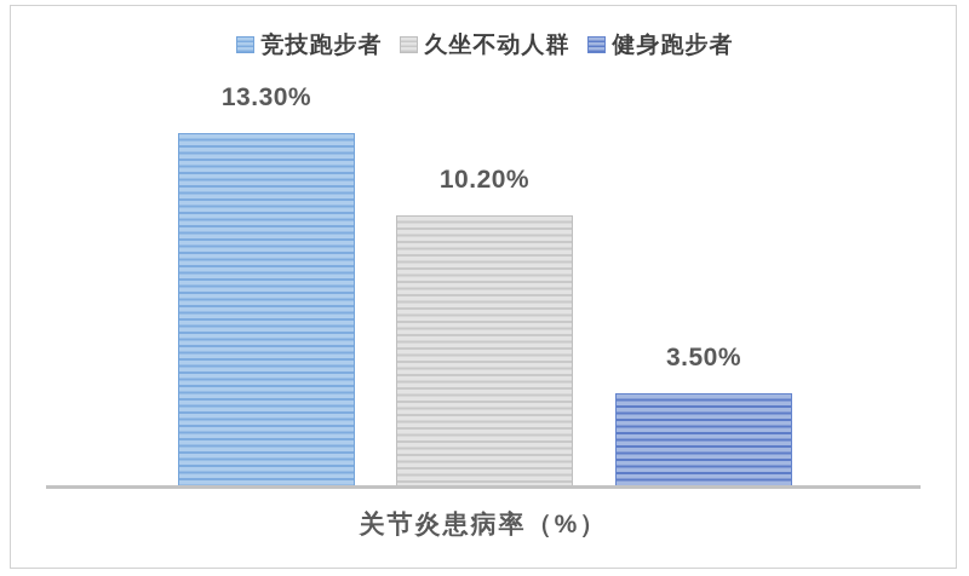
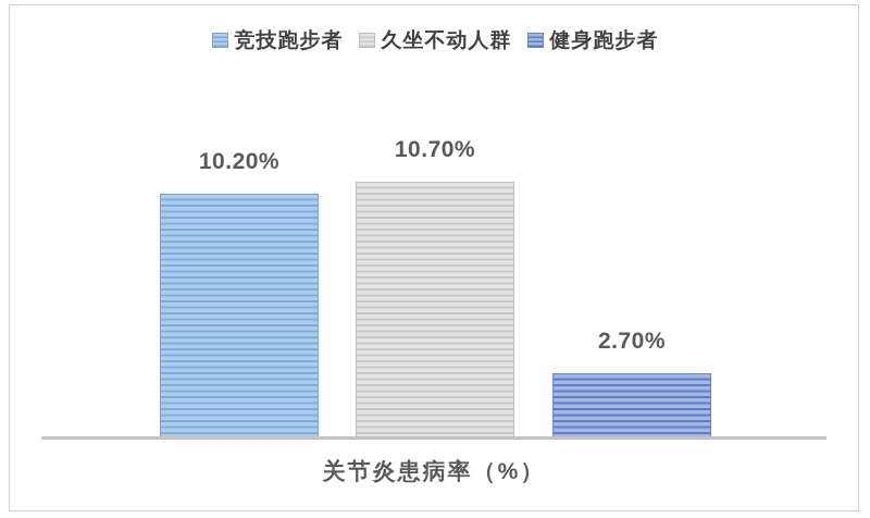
竞技跑步者: 13.30% -> 10.20%
久坐不动人群: 10.20% -> 10.70%
健身跑步者: 3.50% -> 2.70%
